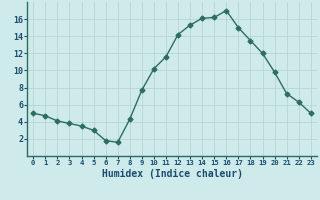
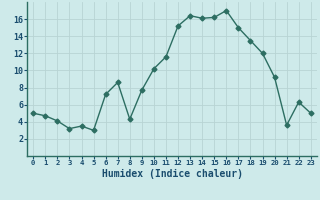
3: 3.8 -> 3.2
6: 1.8 -> 7.2
7: 1.6 -> 8.6
12: 14.2 -> 15.2
13: 15.3 -> 16.4
20: 9.8 -> 9.2
21: 7.3 -> 3.6
